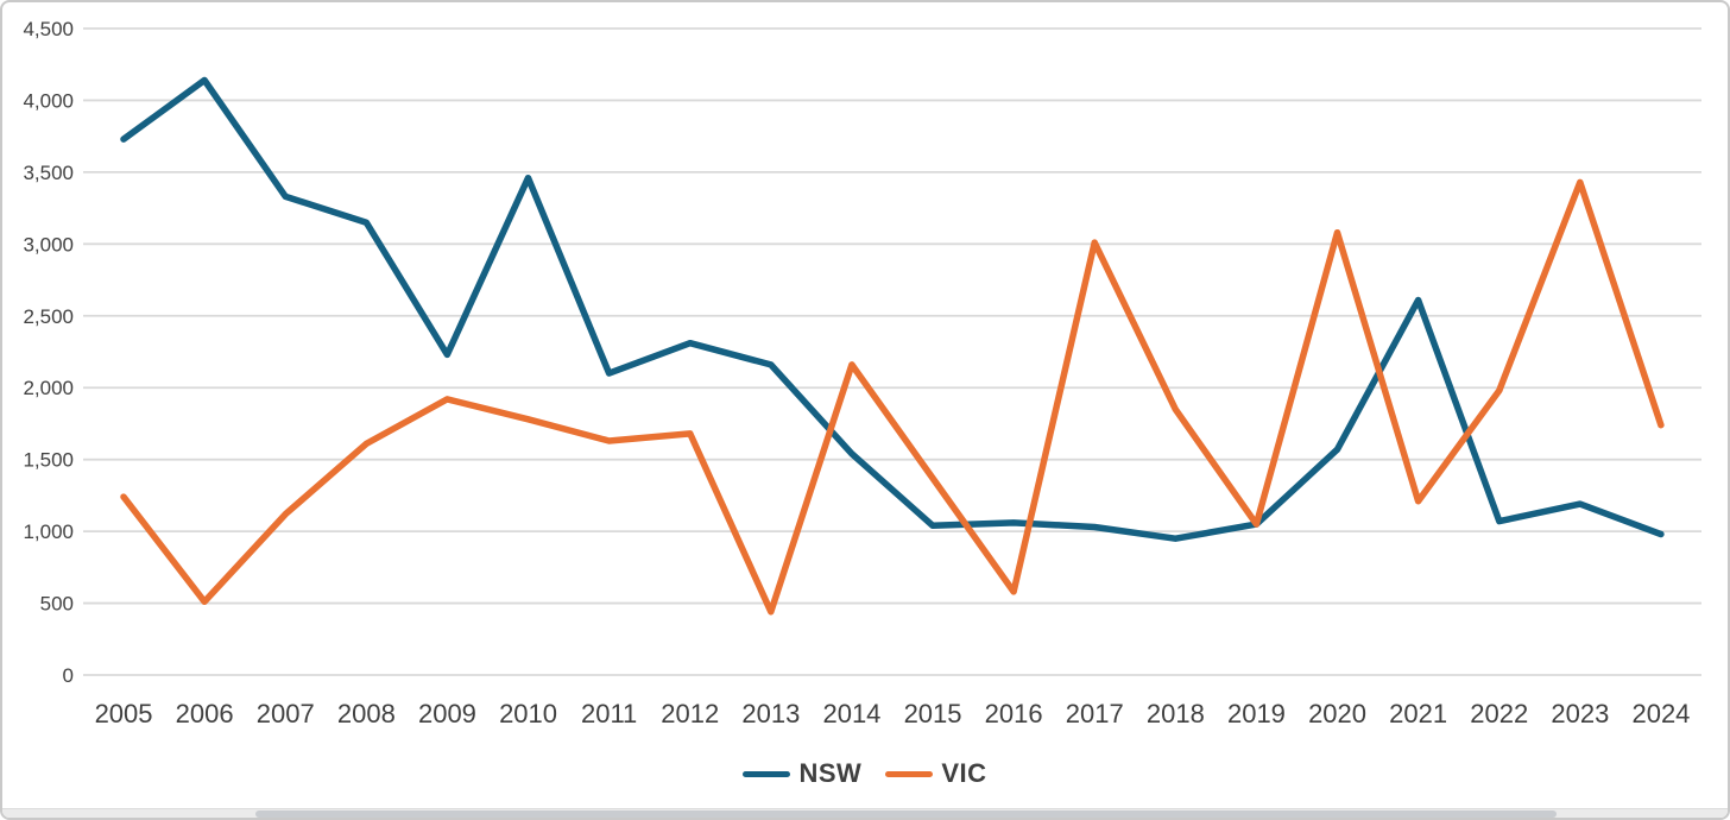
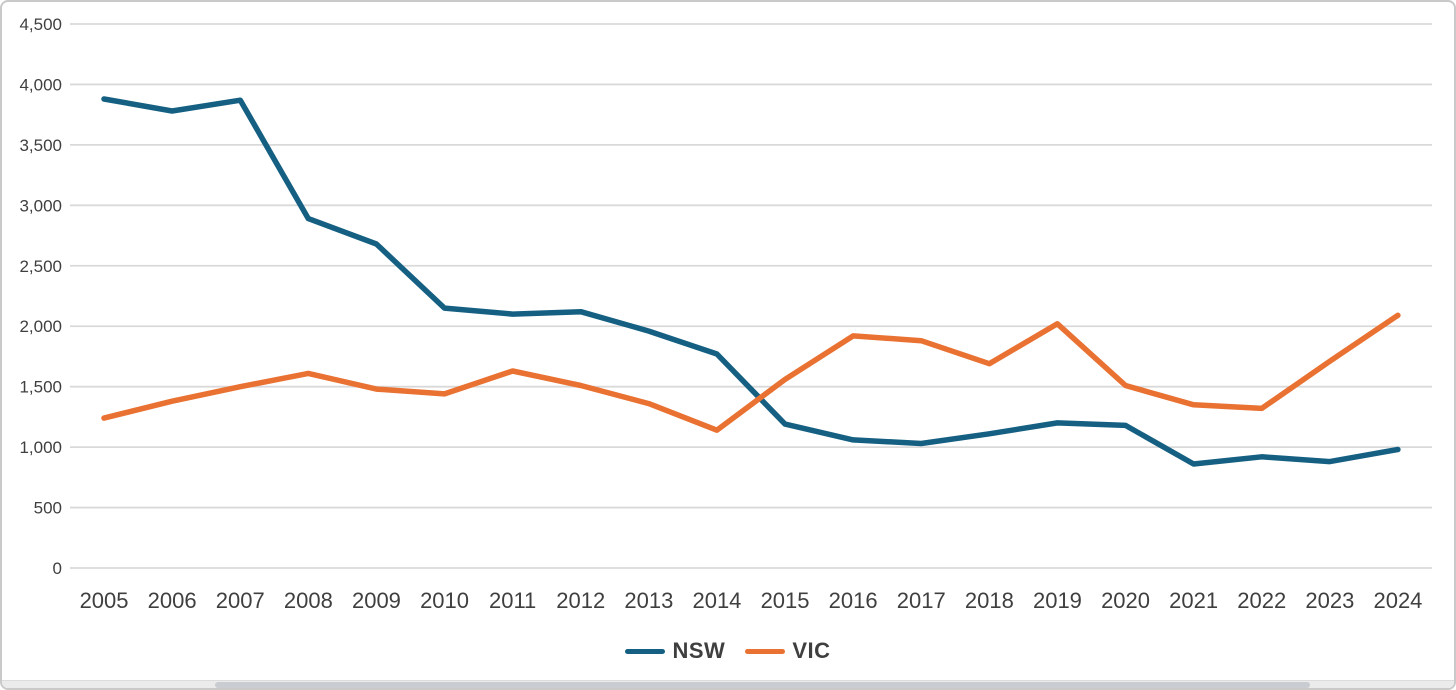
NSW/2005: 3730 -> 3880
NSW/2006: 4140 -> 3780
VIC/2006: 510 -> 1380
NSW/2007: 3330 -> 3870
VIC/2007: 1120 -> 1500
NSW/2008: 3150 -> 2890
NSW/2009: 2230 -> 2680
VIC/2009: 1920 -> 1480
NSW/2010: 3460 -> 2150
VIC/2010: 1780 -> 1440
NSW/2012: 2310 -> 2120
VIC/2012: 1680 -> 1510
NSW/2013: 2160 -> 1960
VIC/2013: 440 -> 1360
NSW/2014: 1540 -> 1770
VIC/2014: 2160 -> 1140
NSW/2015: 1040 -> 1190
VIC/2015: 1370 -> 1560
VIC/2016: 580 -> 1920
VIC/2017: 3010 -> 1880
NSW/2018: 950 -> 1110
VIC/2018: 1850 -> 1690
NSW/2019: 1050 -> 1200
VIC/2019: 1050 -> 2020
NSW/2020: 1570 -> 1180
VIC/2020: 3080 -> 1510
NSW/2021: 2610 -> 860
VIC/2021: 1210 -> 1350
NSW/2022: 1070 -> 920
VIC/2022: 1980 -> 1320
NSW/2023: 1190 -> 880
VIC/2023: 3430 -> 1710
VIC/2024: 1740 -> 2090
